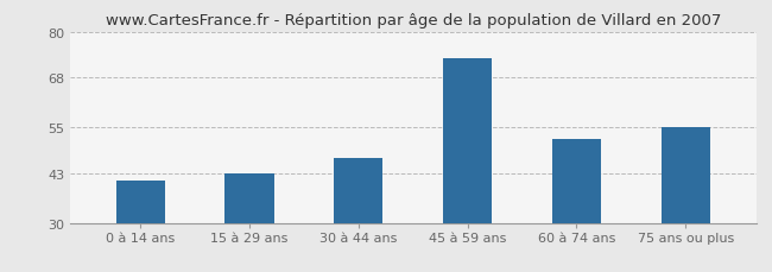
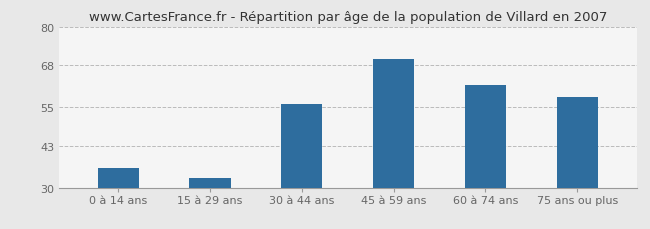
0 à 14 ans: 41 -> 36
15 à 29 ans: 43 -> 33
30 à 44 ans: 47 -> 56
45 à 59 ans: 73 -> 70
60 à 74 ans: 52 -> 62
75 ans ou plus: 55 -> 58
